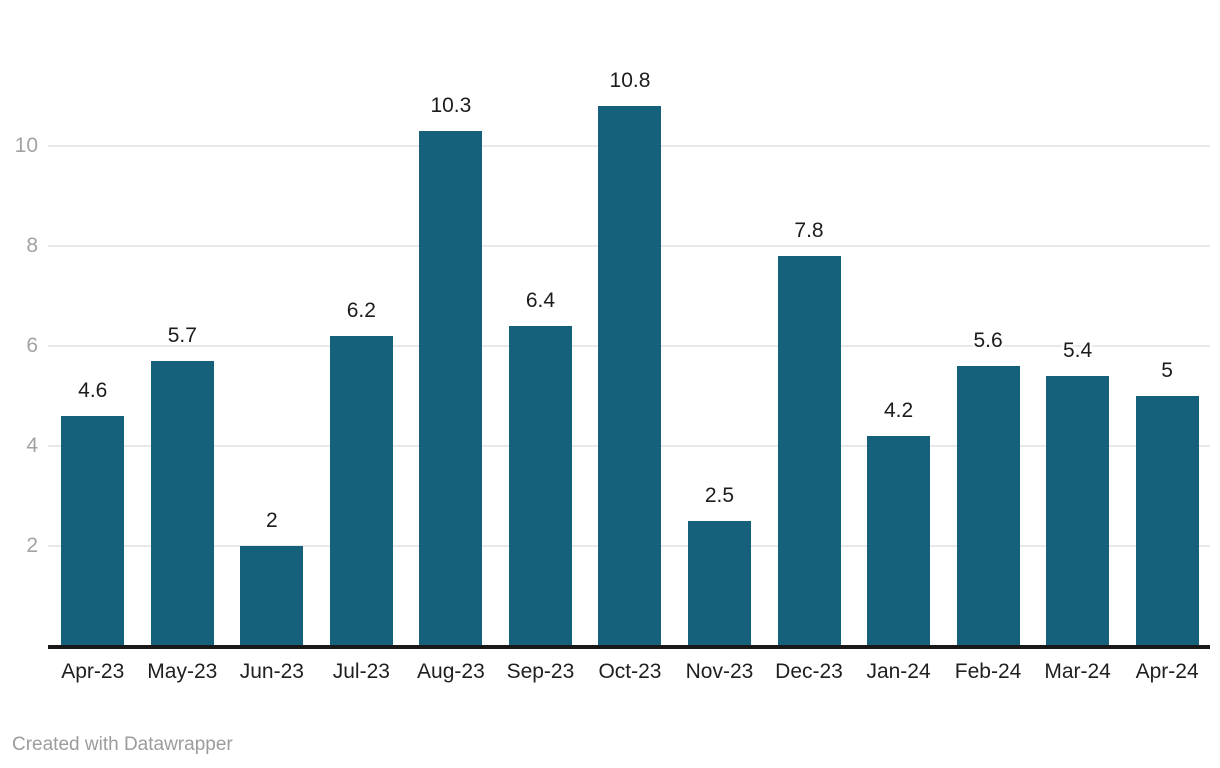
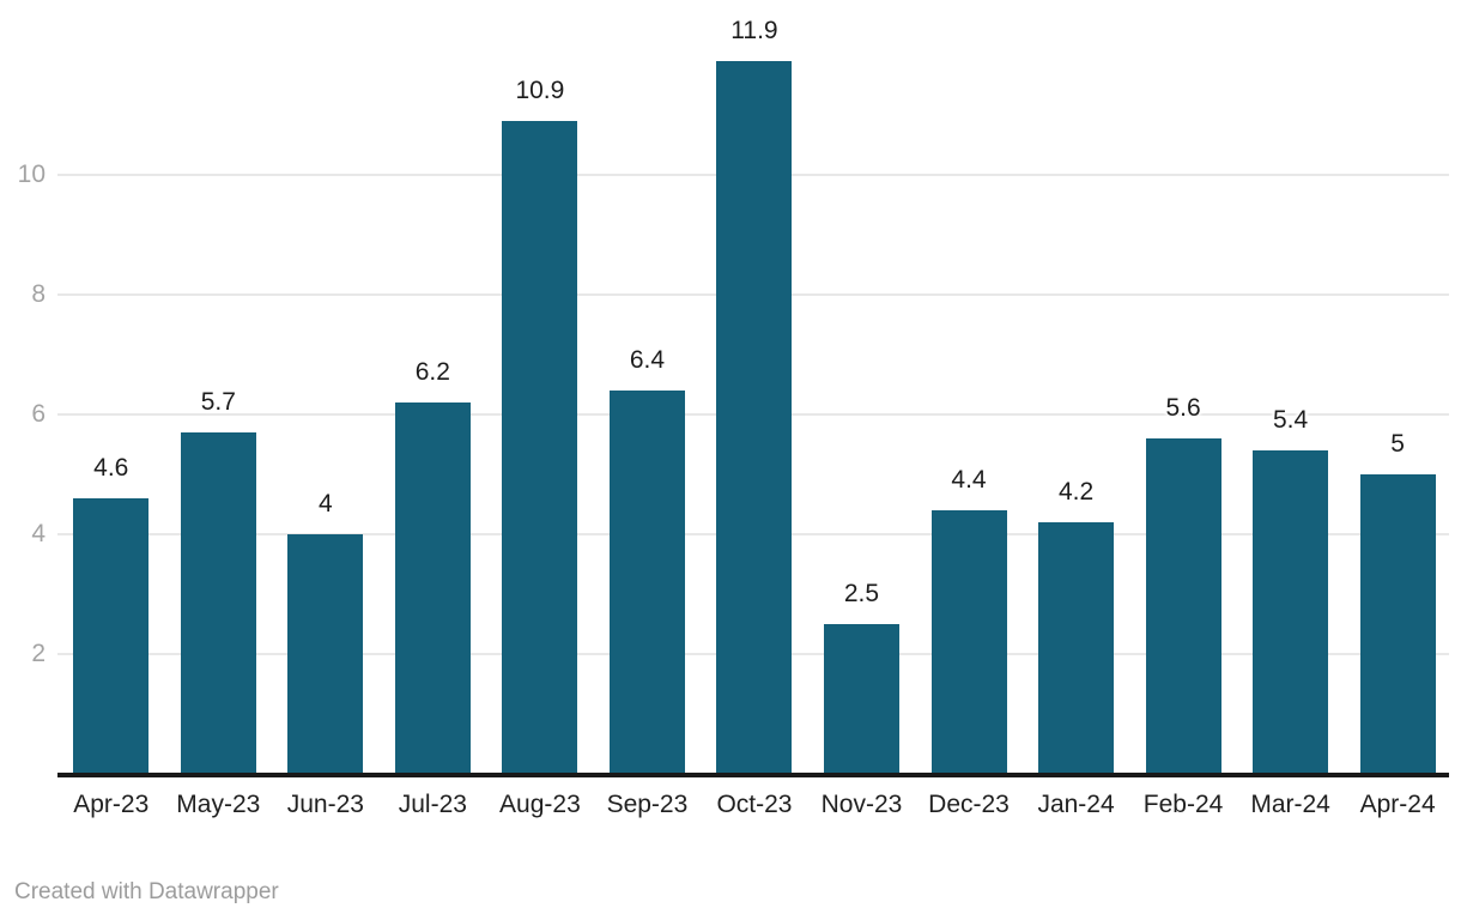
Jun-23: 2 -> 4
Aug-23: 10.3 -> 10.9
Oct-23: 10.8 -> 11.9
Dec-23: 7.8 -> 4.4
